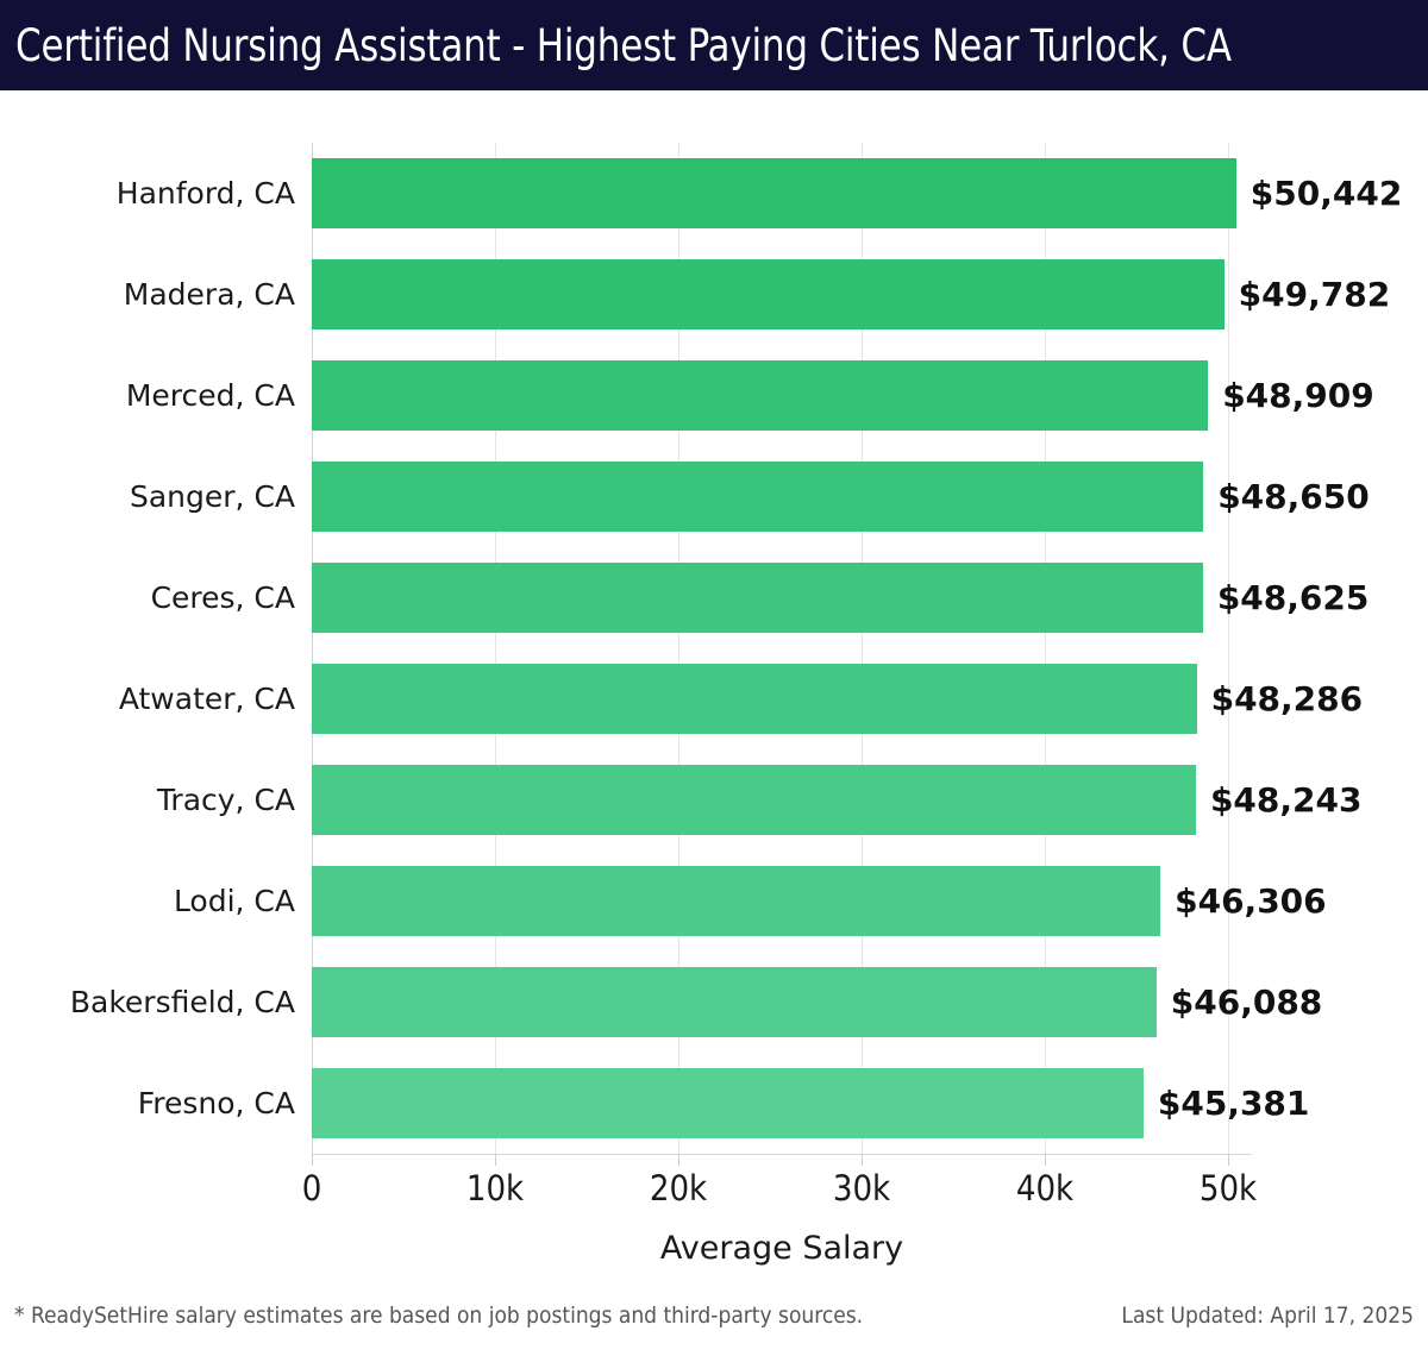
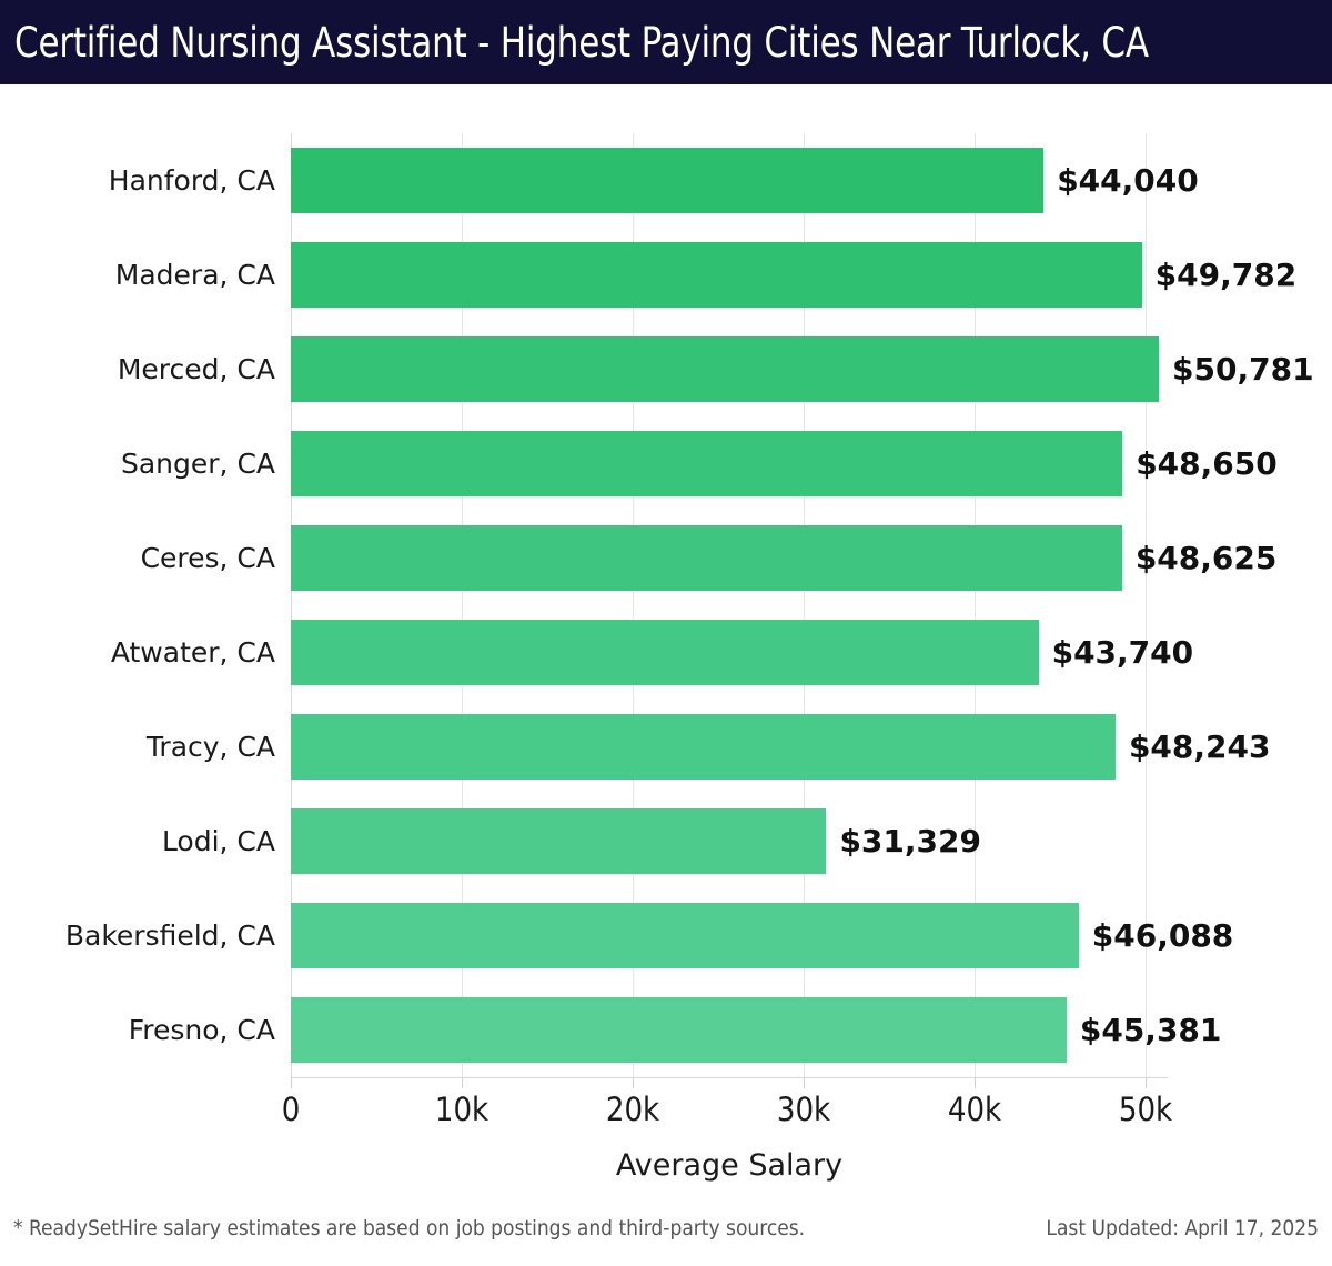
Hanford, CA: $50,442 -> $44,040
Merced, CA: $48,909 -> $50,781
Atwater, CA: $48,286 -> $43,740
Lodi, CA: $46,306 -> $31,329
